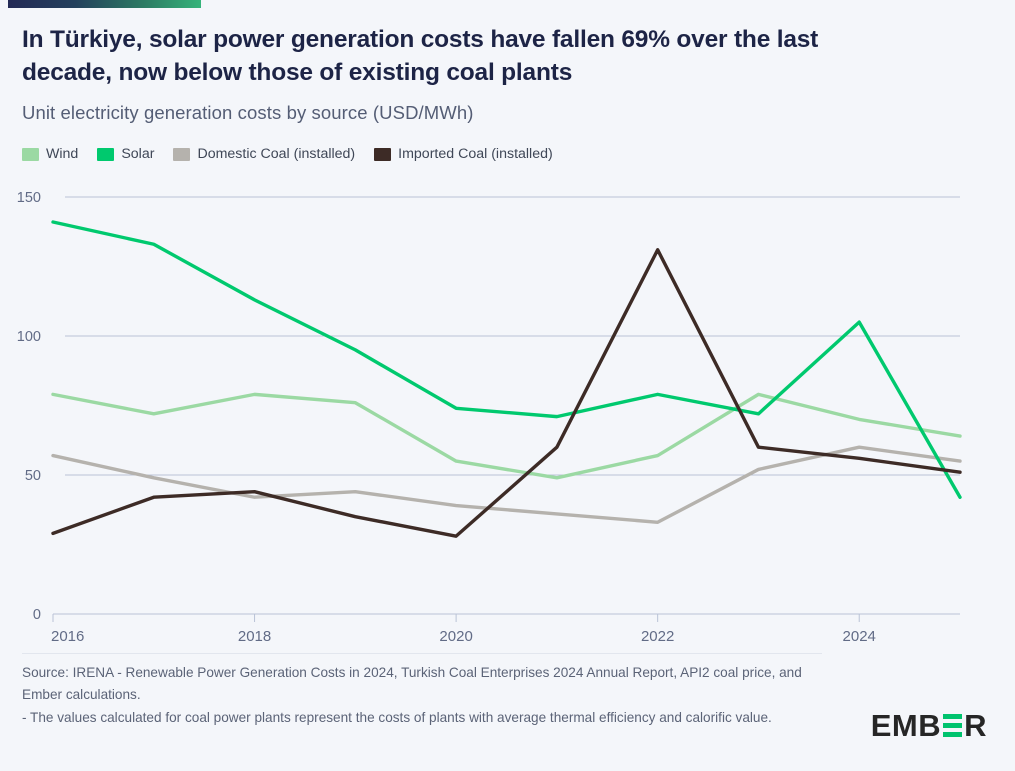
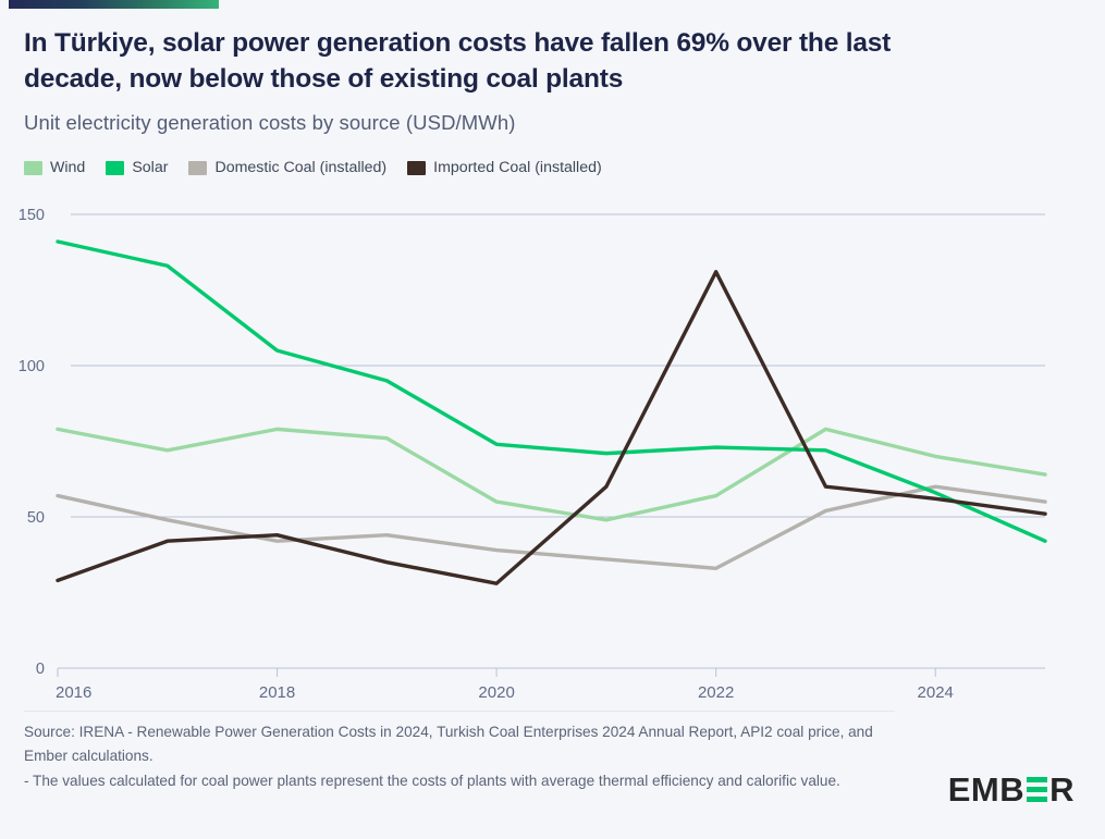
Solar/2018: 113 -> 105
Solar/2022: 79 -> 73
Solar/2024: 105 -> 58
